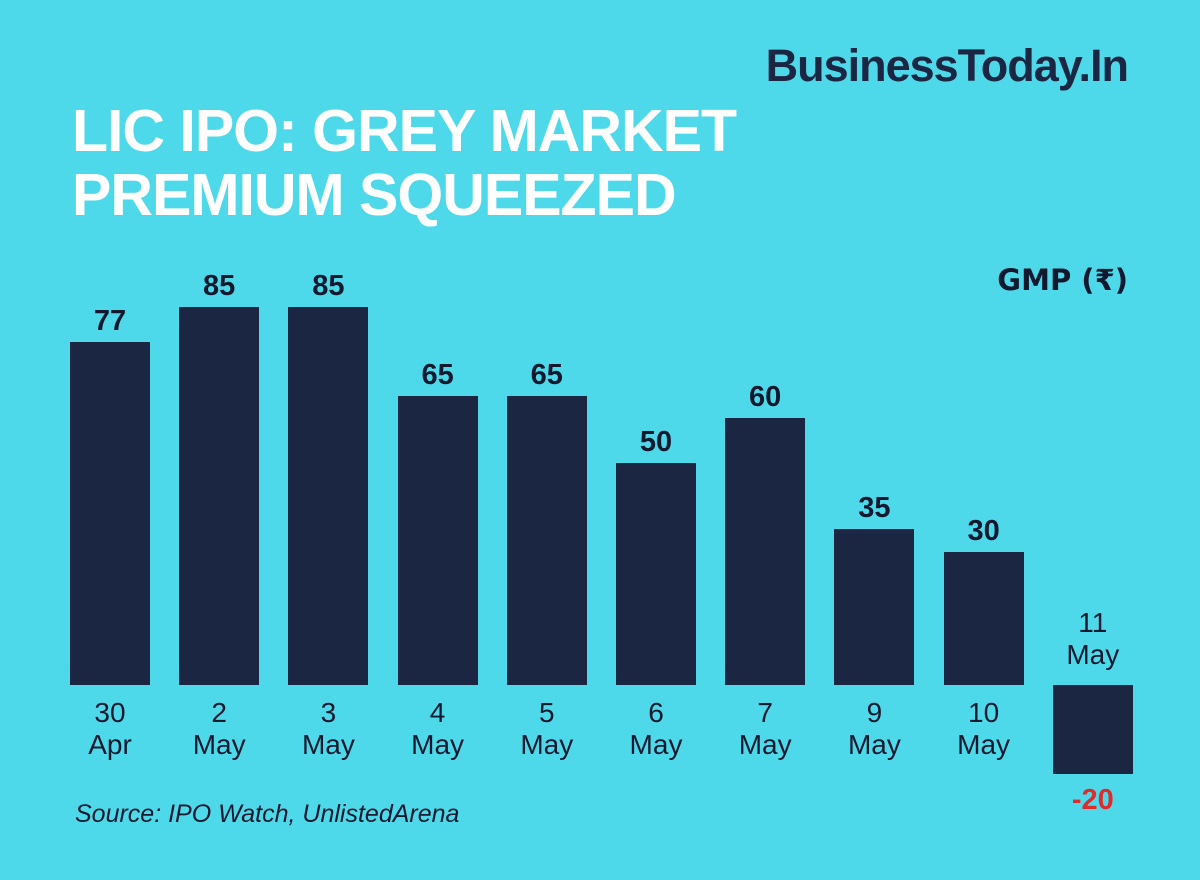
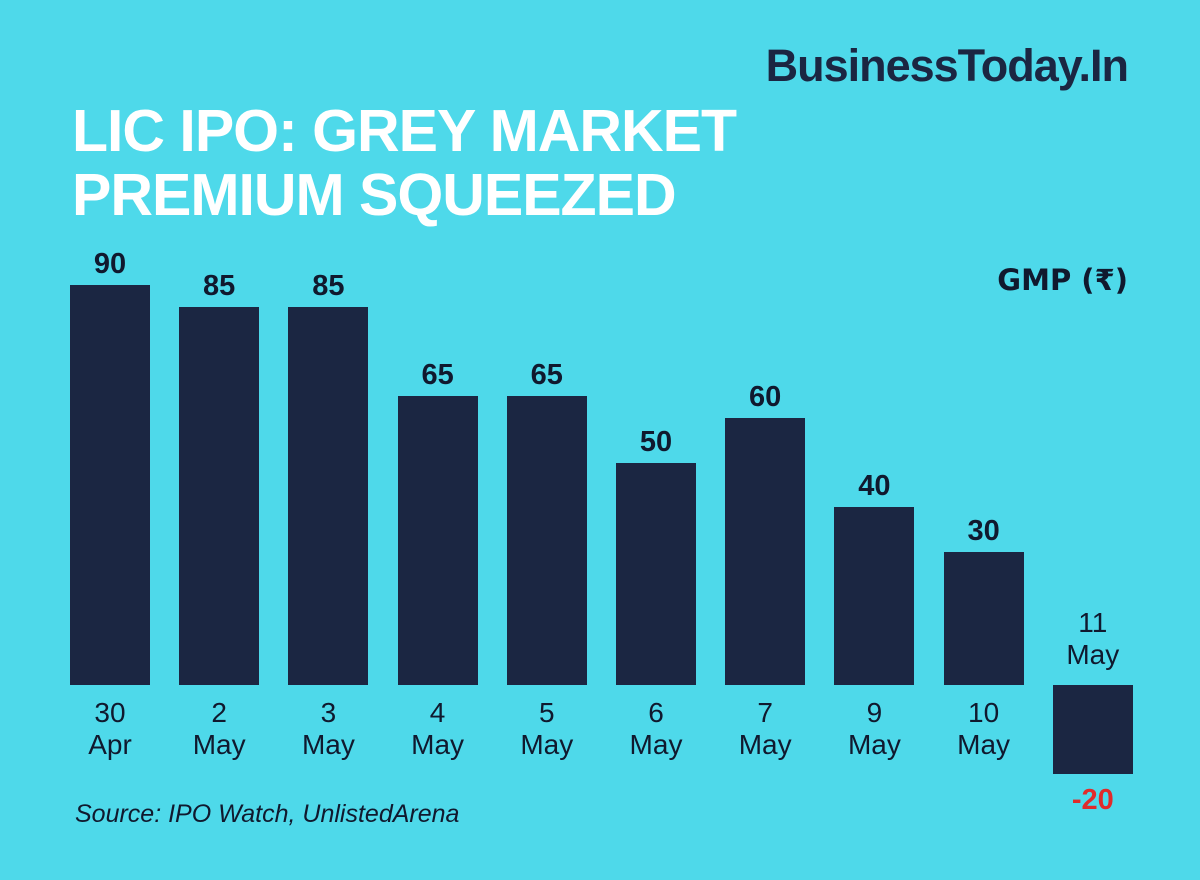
30 Apr: 77 -> 90
9 May: 35 -> 40
